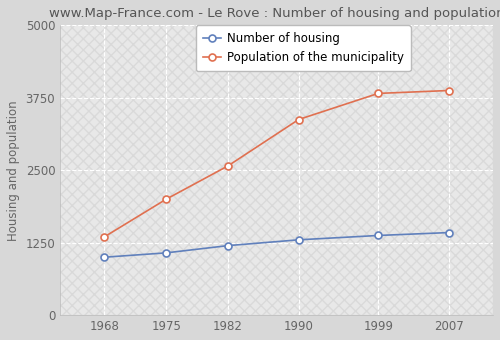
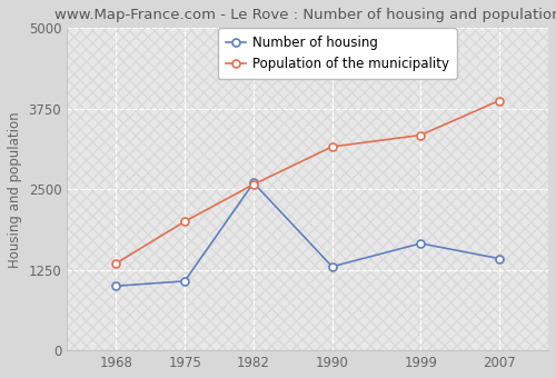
Number of housing/1982: 1200 -> 2600
Population of the municipality/1990: 3380 -> 3160
Number of housing/1999: 1380 -> 1660
Population of the municipality/1999: 3820 -> 3340
